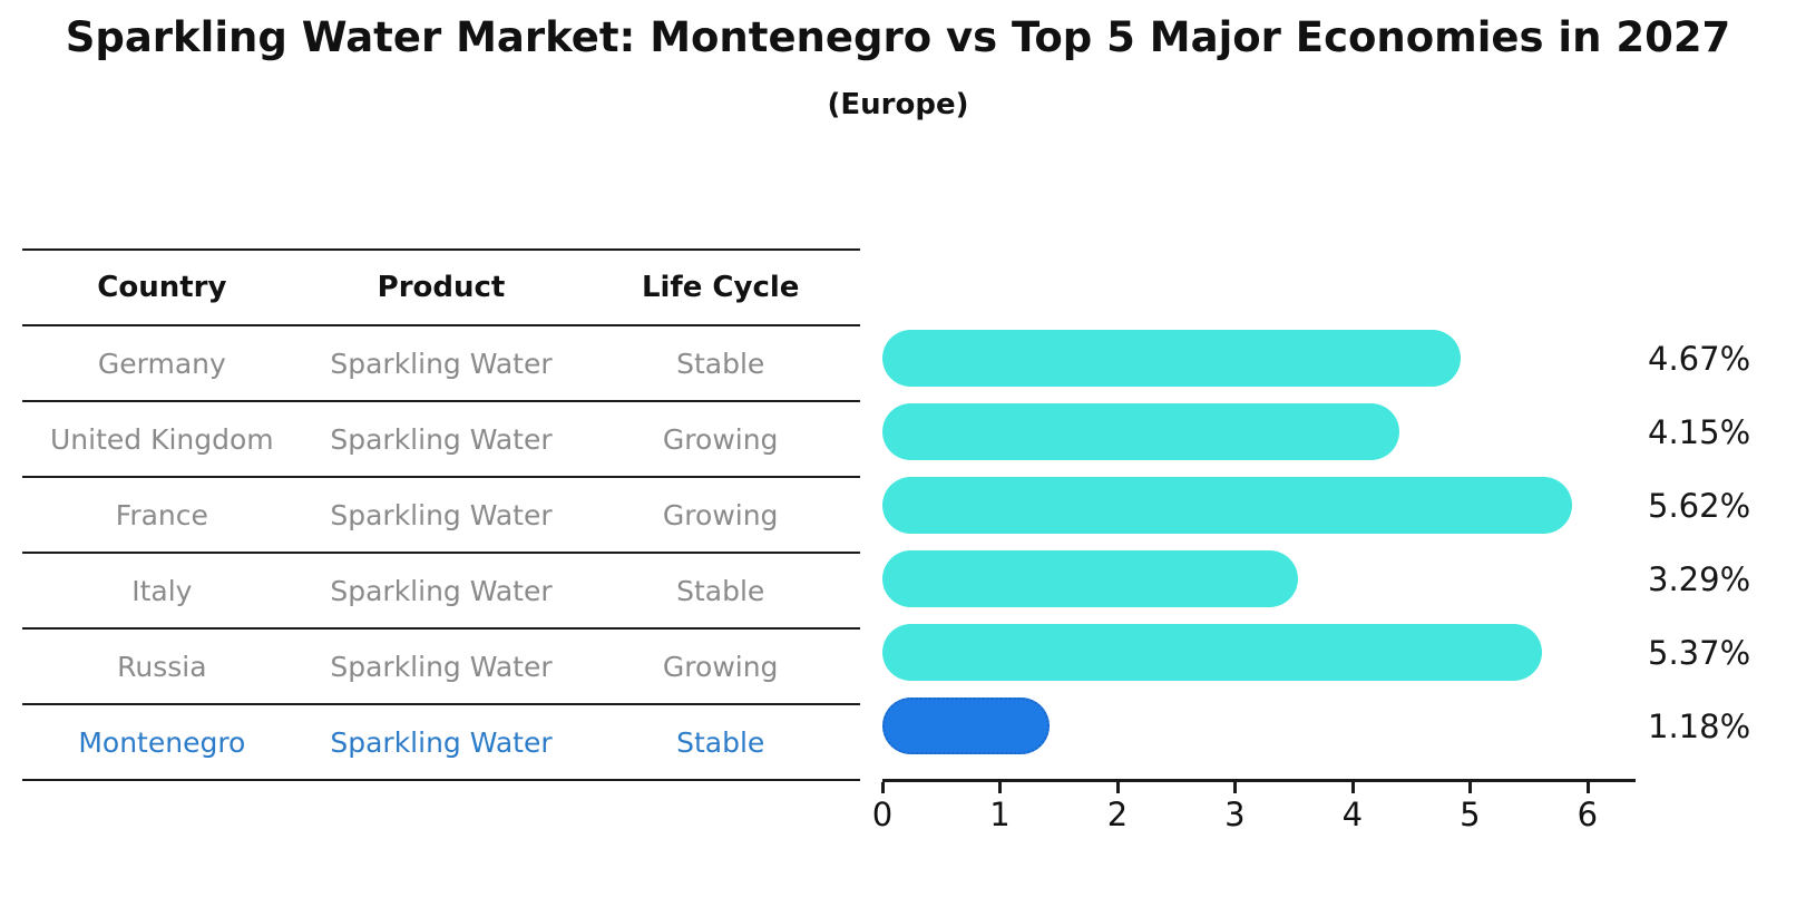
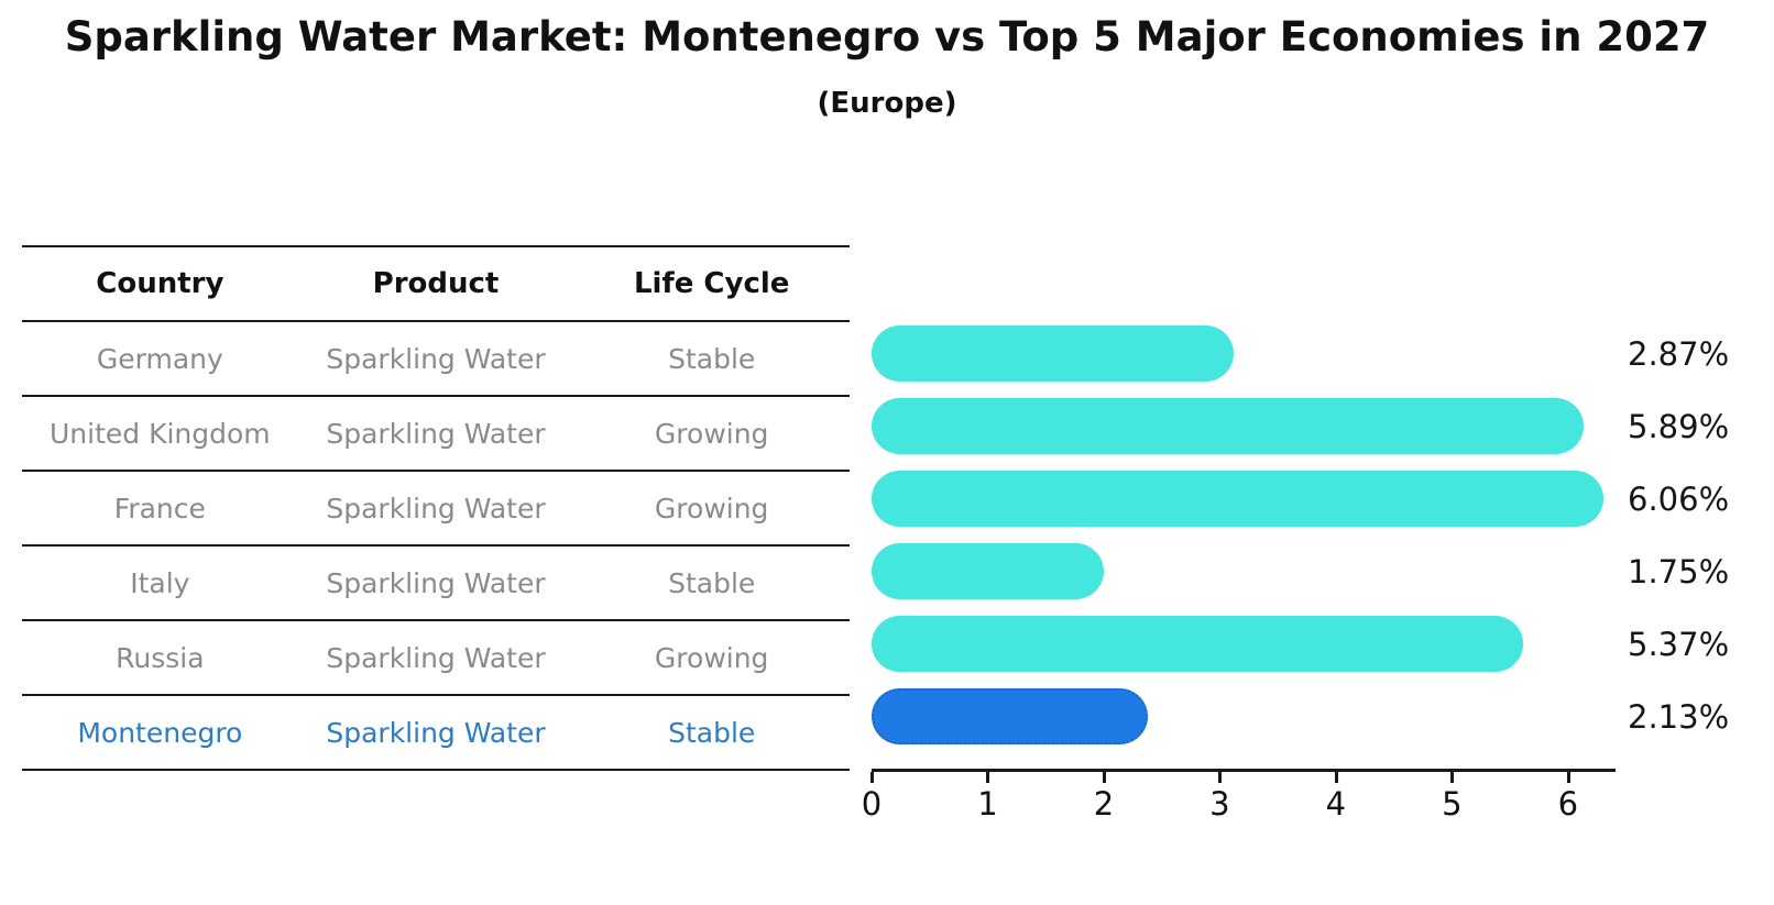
Germany: 4.67% -> 2.87%
United Kingdom: 4.15% -> 5.89%
France: 5.62% -> 6.06%
Italy: 3.29% -> 1.75%
Montenegro: 1.18% -> 2.13%
